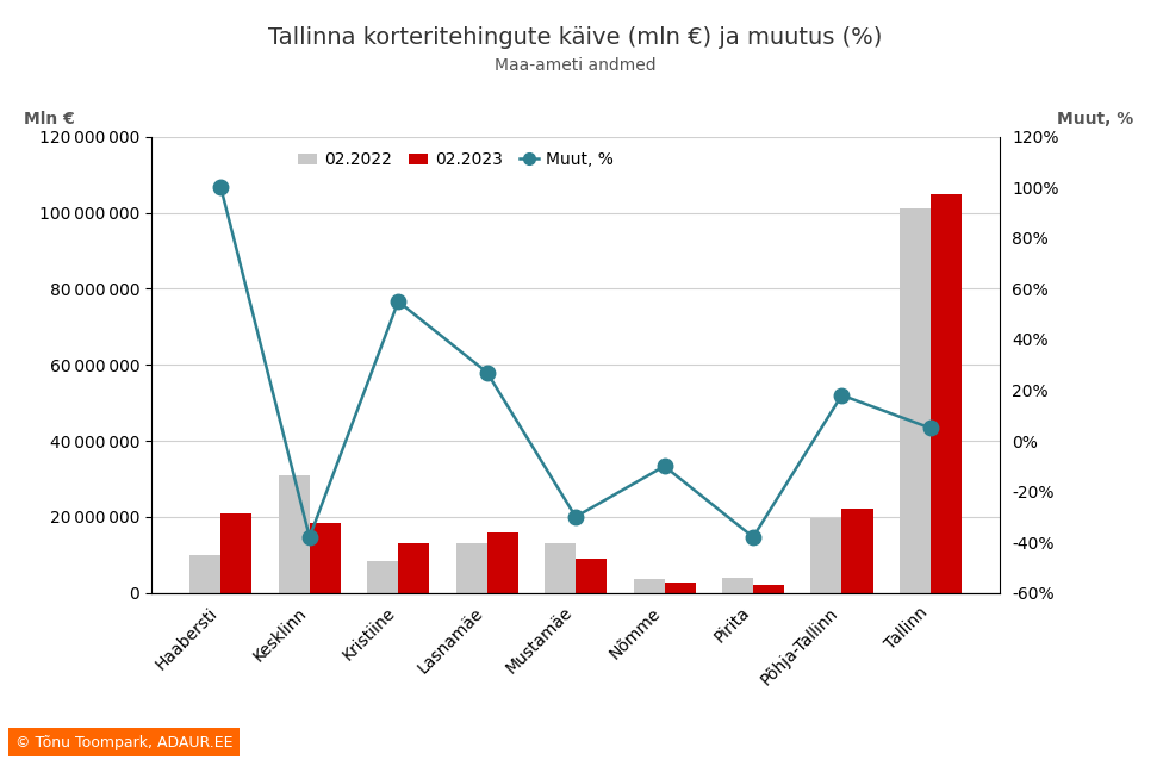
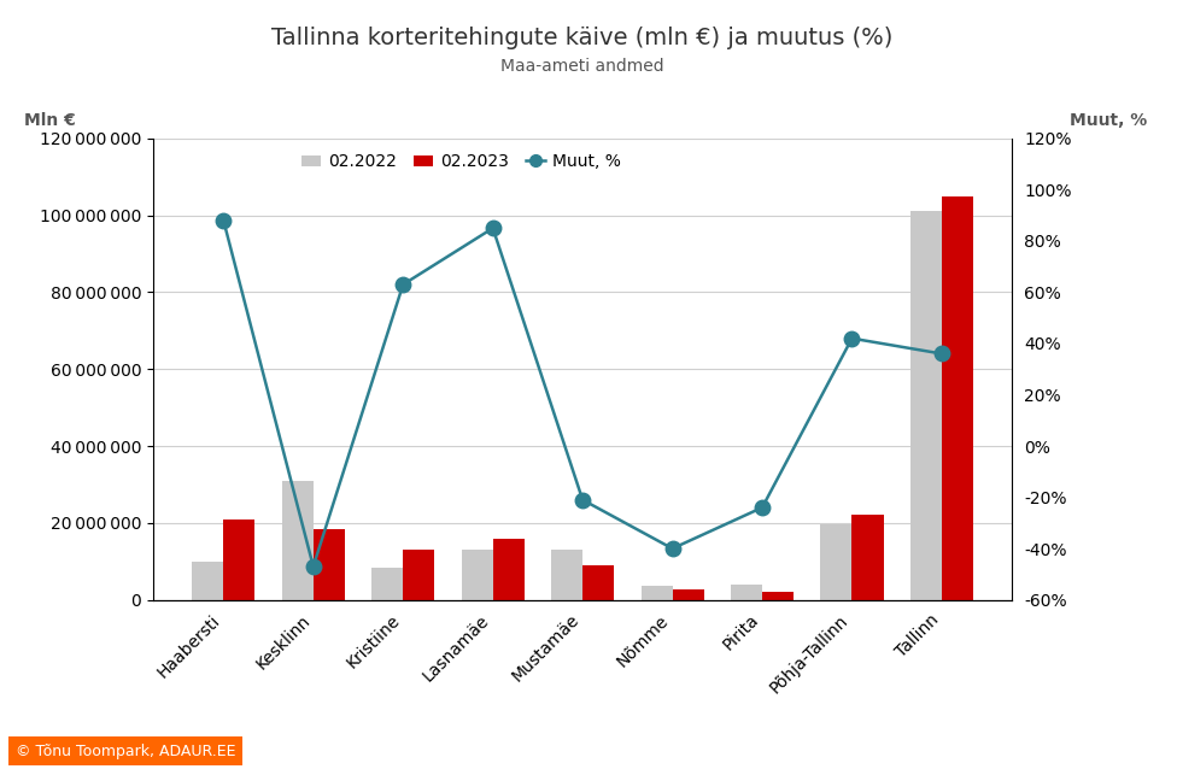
Muut, %/Haabersti: 100% -> 88%
Muut, %/Kesklinn: -38% -> -47%
Muut, %/Kristiine: 55% -> 63%
Muut, %/Lasnamäe: 27% -> 85%
Muut, %/Mustamäe: -30% -> -21%
Muut, %/Nõmme: -10% -> -40%
Muut, %/Pirita: -38% -> -24%
Muut, %/Põhja-Tallinn: 18% -> 42%
Muut, %/Tallinn: 5% -> 36%
